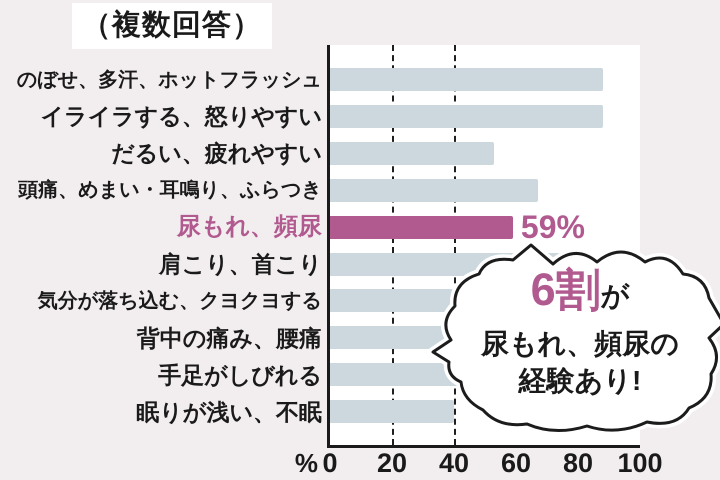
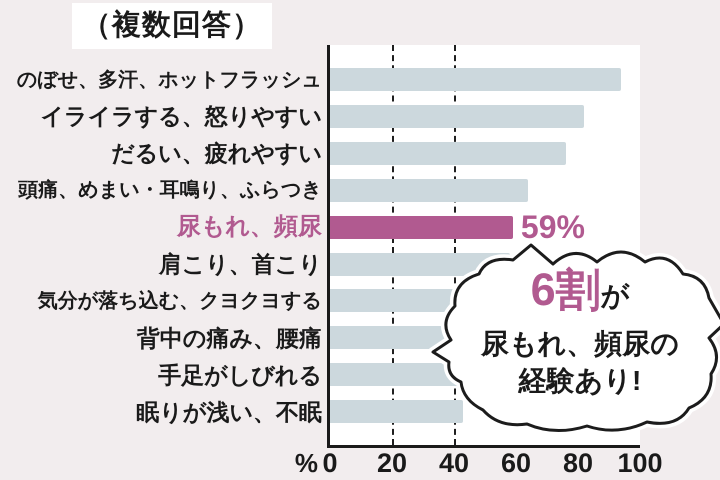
のぼせ、多汗、ホットフラッシュ: 88 -> 94
イライラする、怒りやすい: 88 -> 82
だるい、疲れやすい: 53 -> 76
頭痛、めまい・耳鳴り、ふらつき: 67 -> 64
肩こり、首こり: 81 -> 58
眠りが浅い、不眠: 40 -> 43
